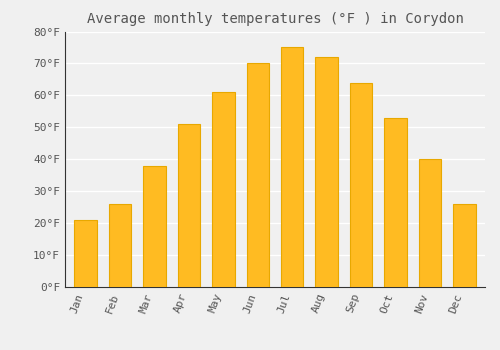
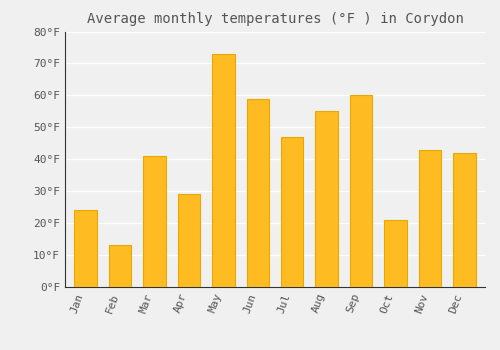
Jan: 21°F -> 24°F
Feb: 26°F -> 13°F
Mar: 38°F -> 41°F
Apr: 51°F -> 29°F
May: 61°F -> 73°F
Jun: 70°F -> 59°F
Jul: 75°F -> 47°F
Aug: 72°F -> 55°F
Sep: 64°F -> 60°F
Oct: 53°F -> 21°F
Nov: 40°F -> 43°F
Dec: 26°F -> 42°F
